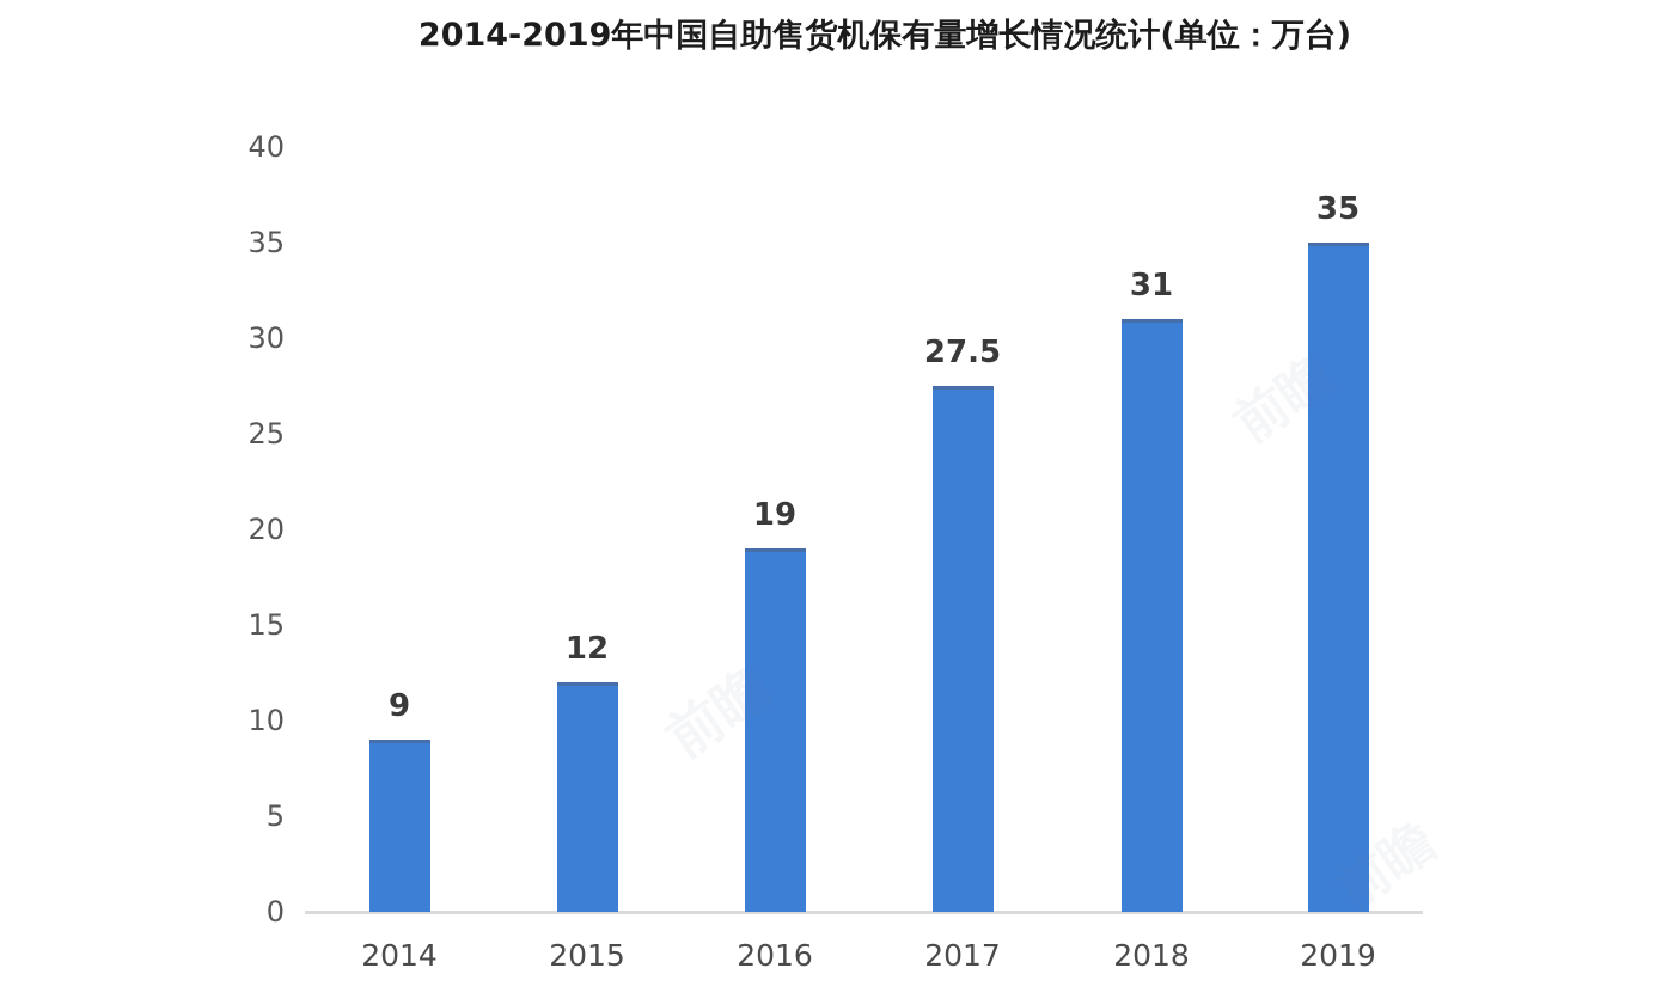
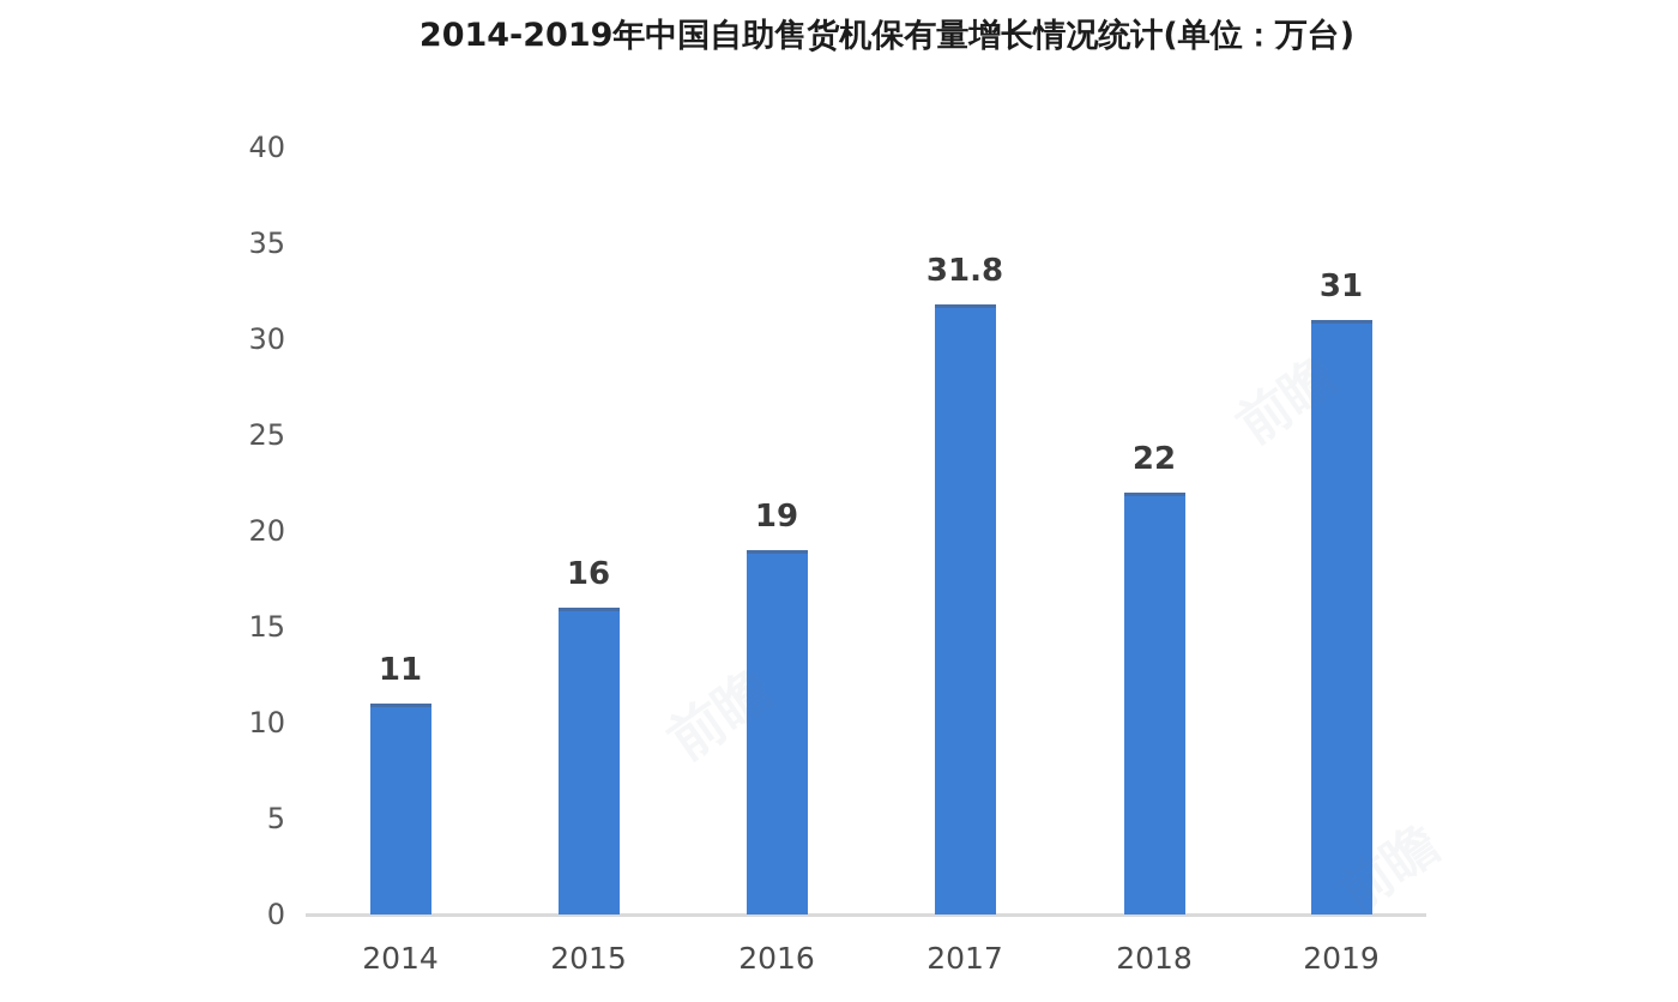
2014: 9 -> 11
2015: 12 -> 16
2017: 27.5 -> 31.8
2018: 31 -> 22
2019: 35 -> 31
